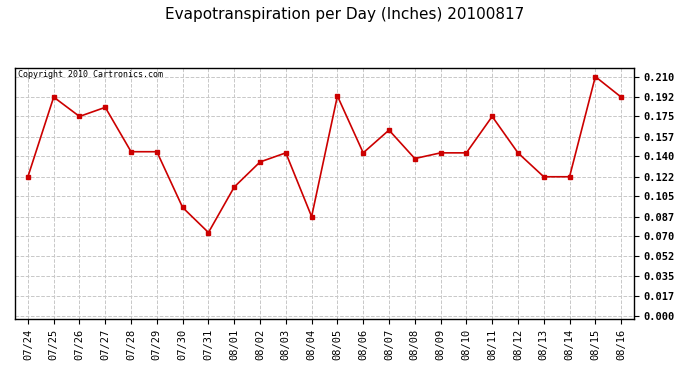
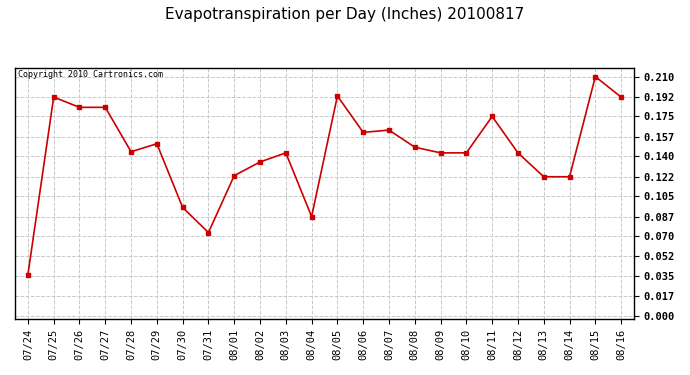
07/24: 0.122 -> 0.036
07/26: 0.175 -> 0.183
07/29: 0.144 -> 0.151
08/01: 0.113 -> 0.123
08/06: 0.143 -> 0.161
08/08: 0.138 -> 0.148
